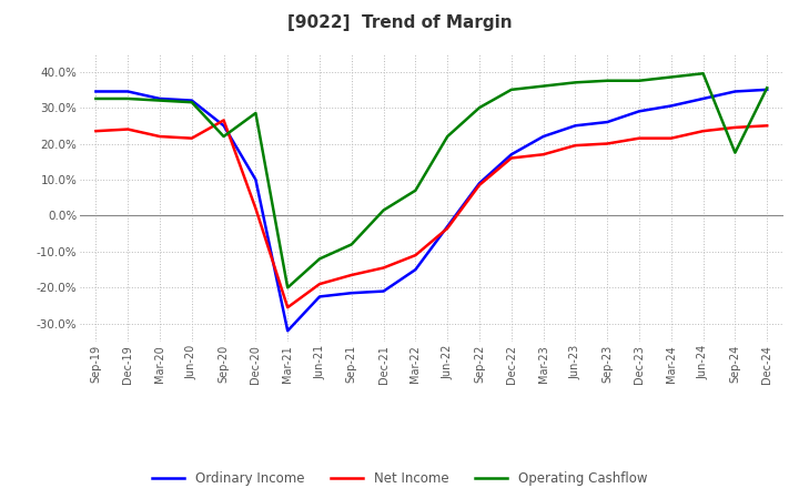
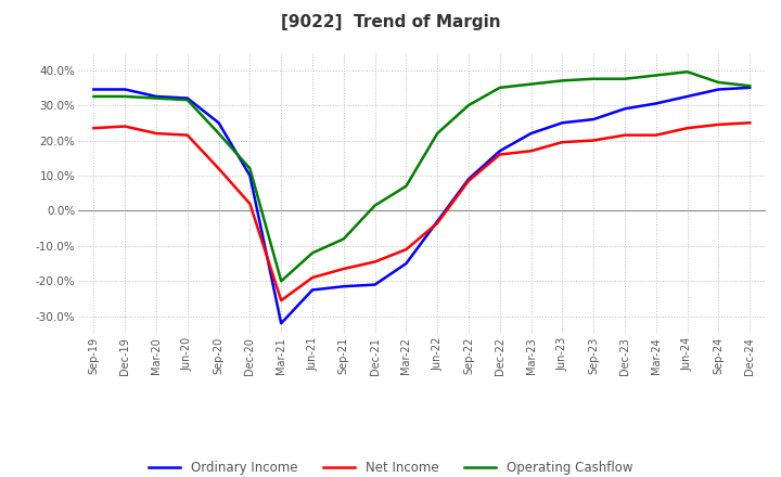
Net Income/Sep-20: 26.5% -> 12.0%
Operating Cashflow/Dec-20: 28.5% -> 12.0%
Operating Cashflow/Sep-24: 17.5% -> 36.5%
